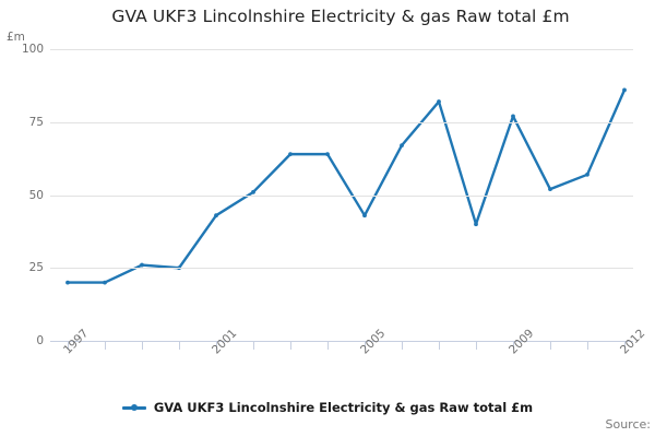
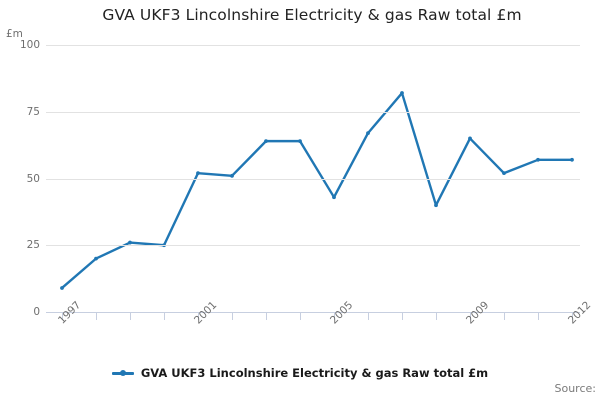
1997: 20 -> 9
2001: 43 -> 52
2009: 77 -> 65
2012: 86 -> 57
